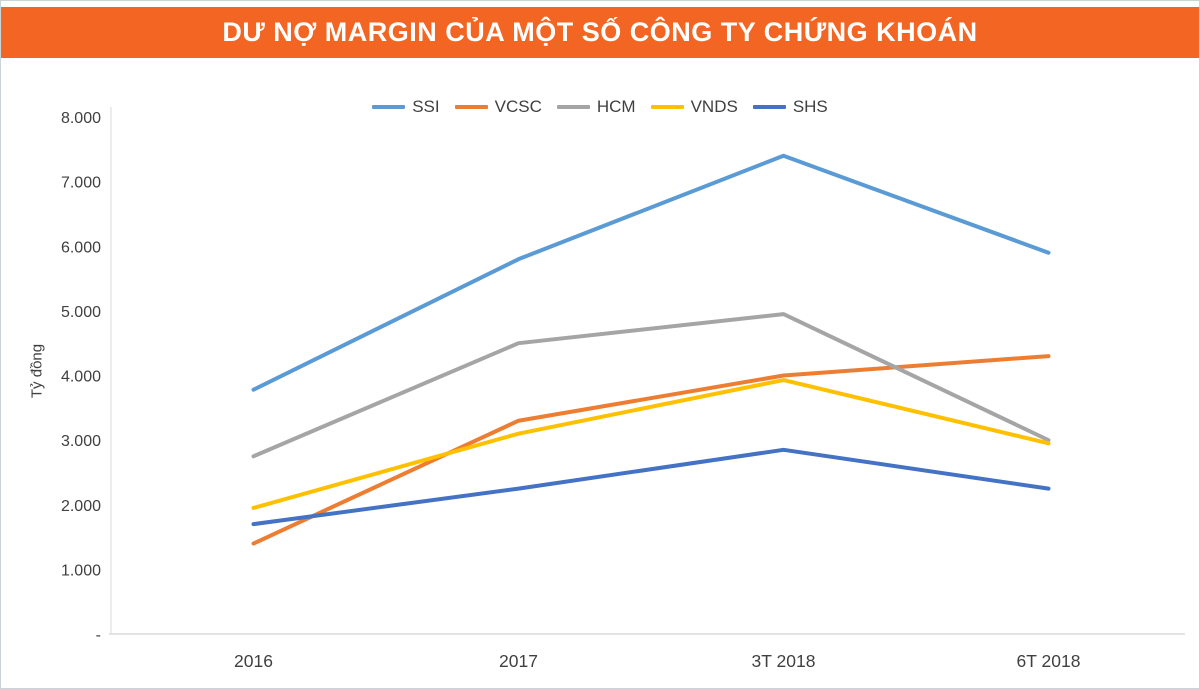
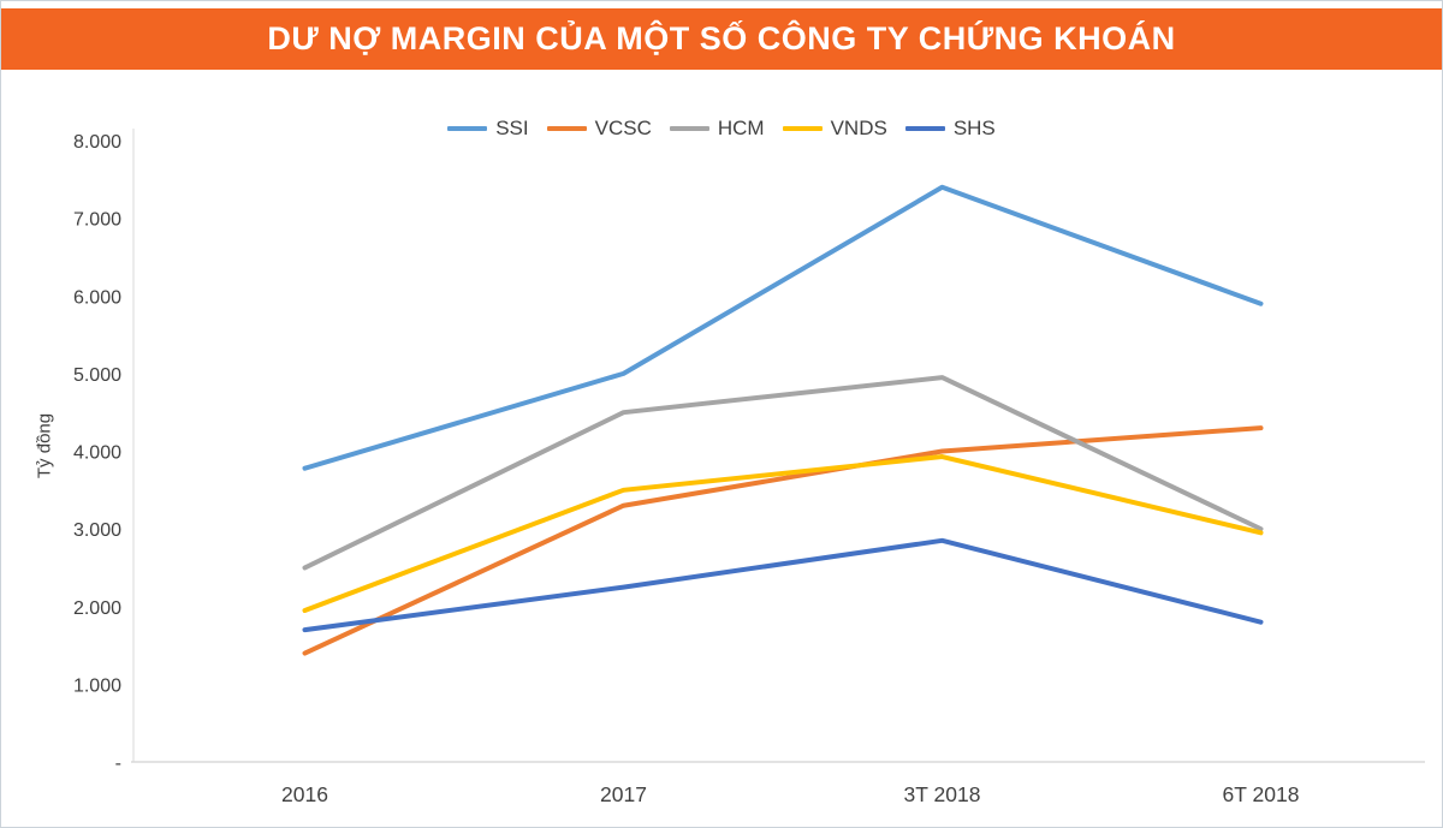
HCM/2016: 2800 -> 2500
SSI/2017: 5800 -> 5000
VNDS/2017: 3100 -> 3500
SHS/6T 2018: 2200 -> 1800
